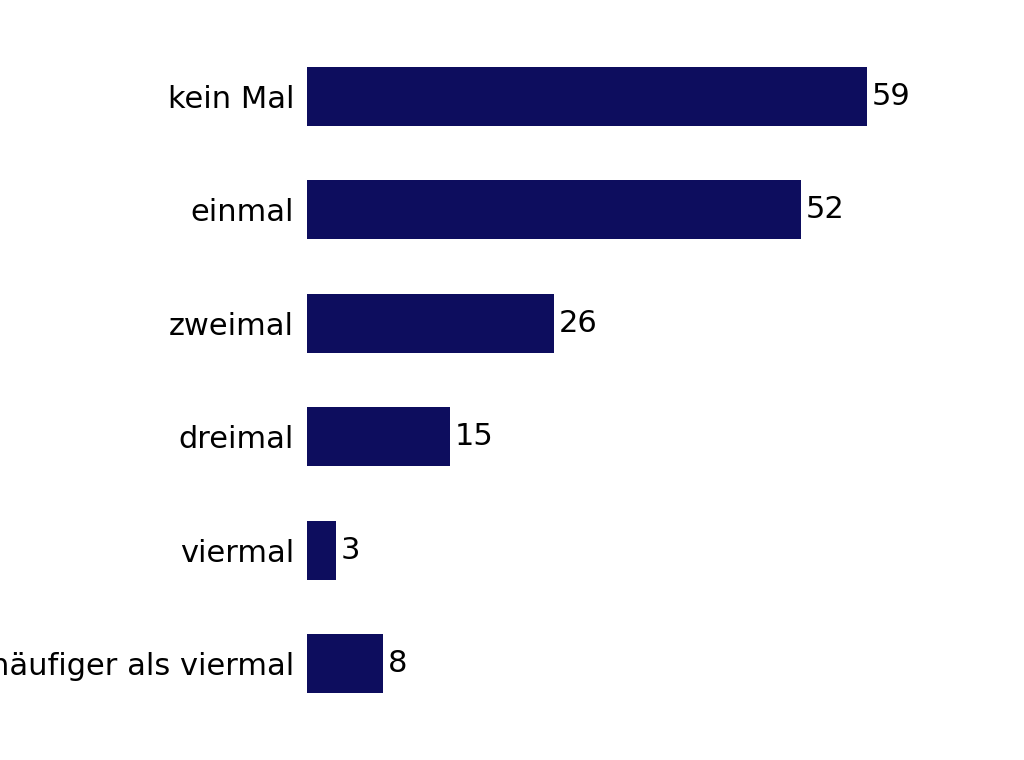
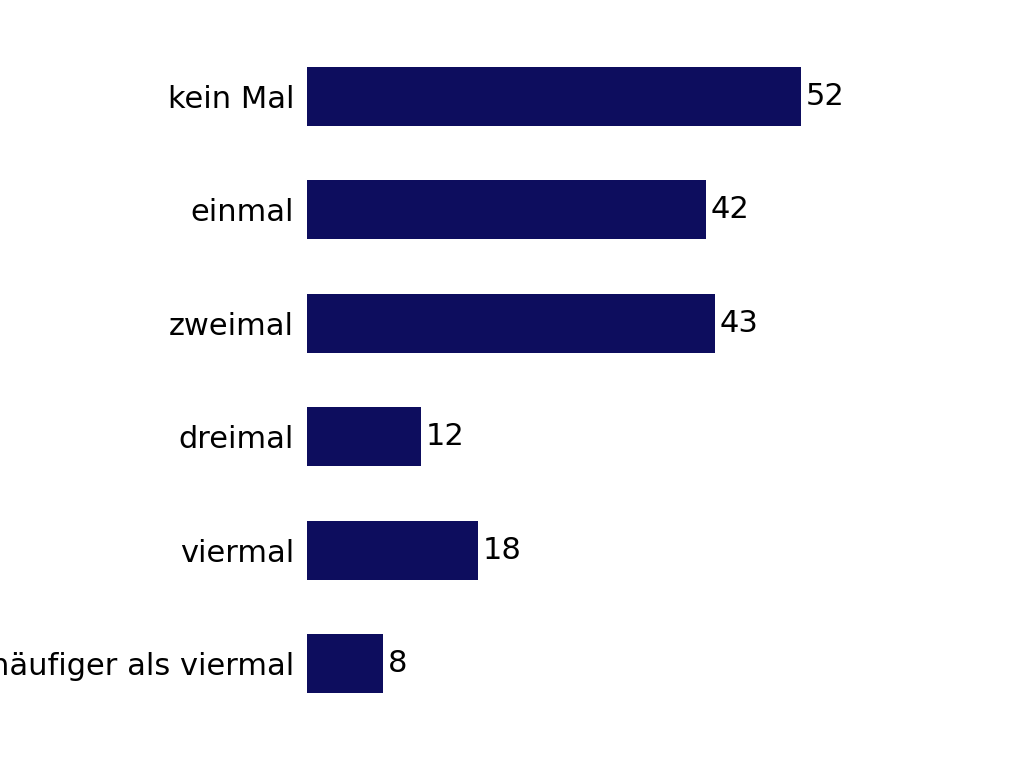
kein Mal: 59 -> 52
einmal: 52 -> 42
zweimal: 26 -> 43
dreimal: 15 -> 12
viermal: 3 -> 18
